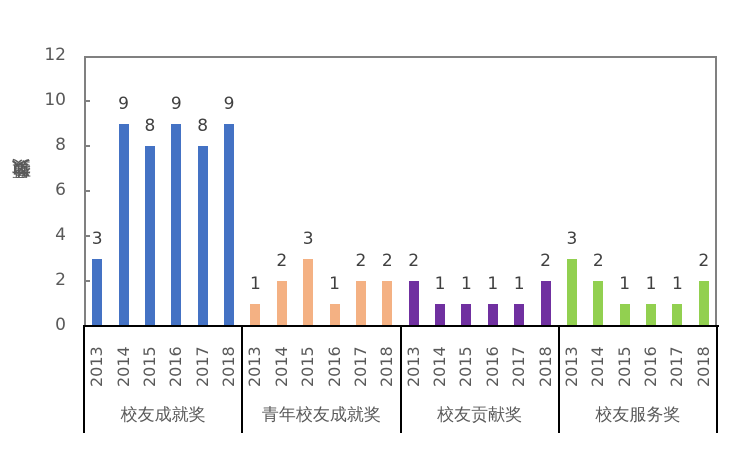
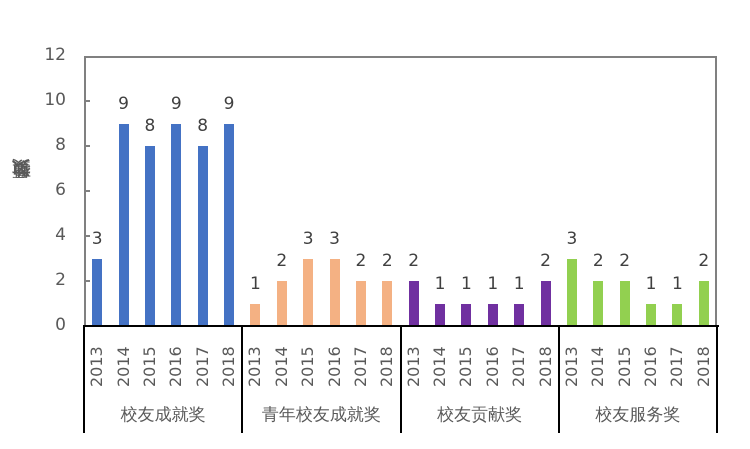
校友服务奖/2015: 1 -> 2
青年校友成就奖/2016: 1 -> 3
